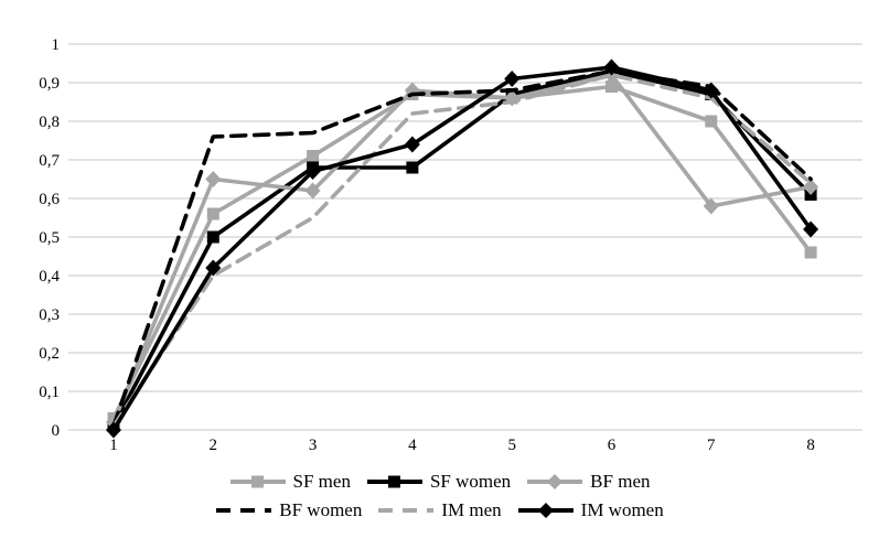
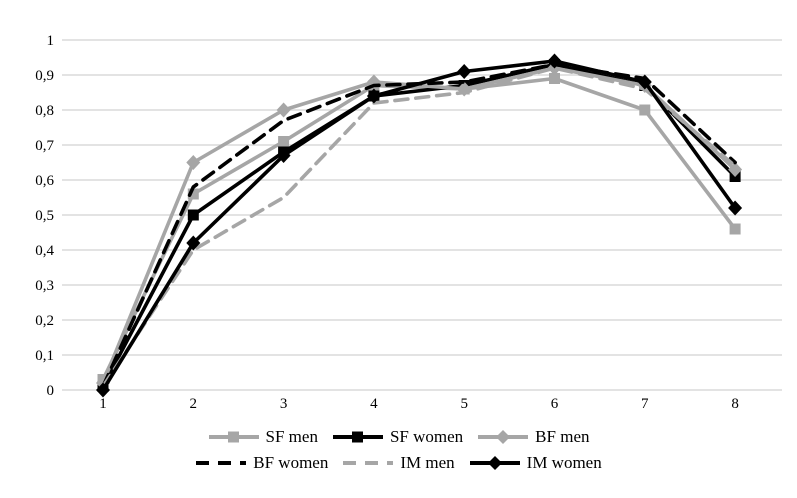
BF women/2: 0,76 -> 0,58
BF men/3: 0,62 -> 0,80
SF women/4: 0,68 -> 0,84
IM women/4: 0,74 -> 0,84
BF men/7: 0,58 -> 0,87
